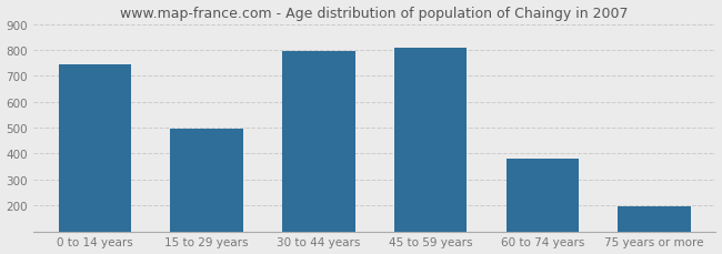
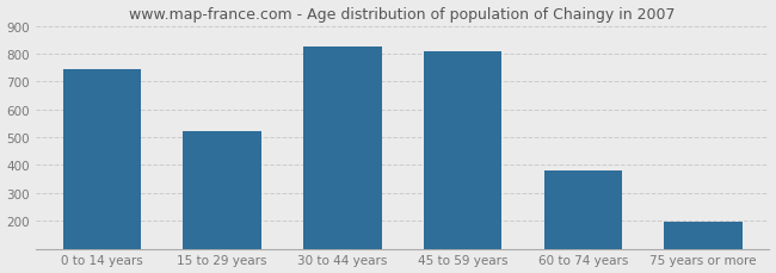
15 to 29 years: 495 -> 520
30 to 44 years: 795 -> 825
